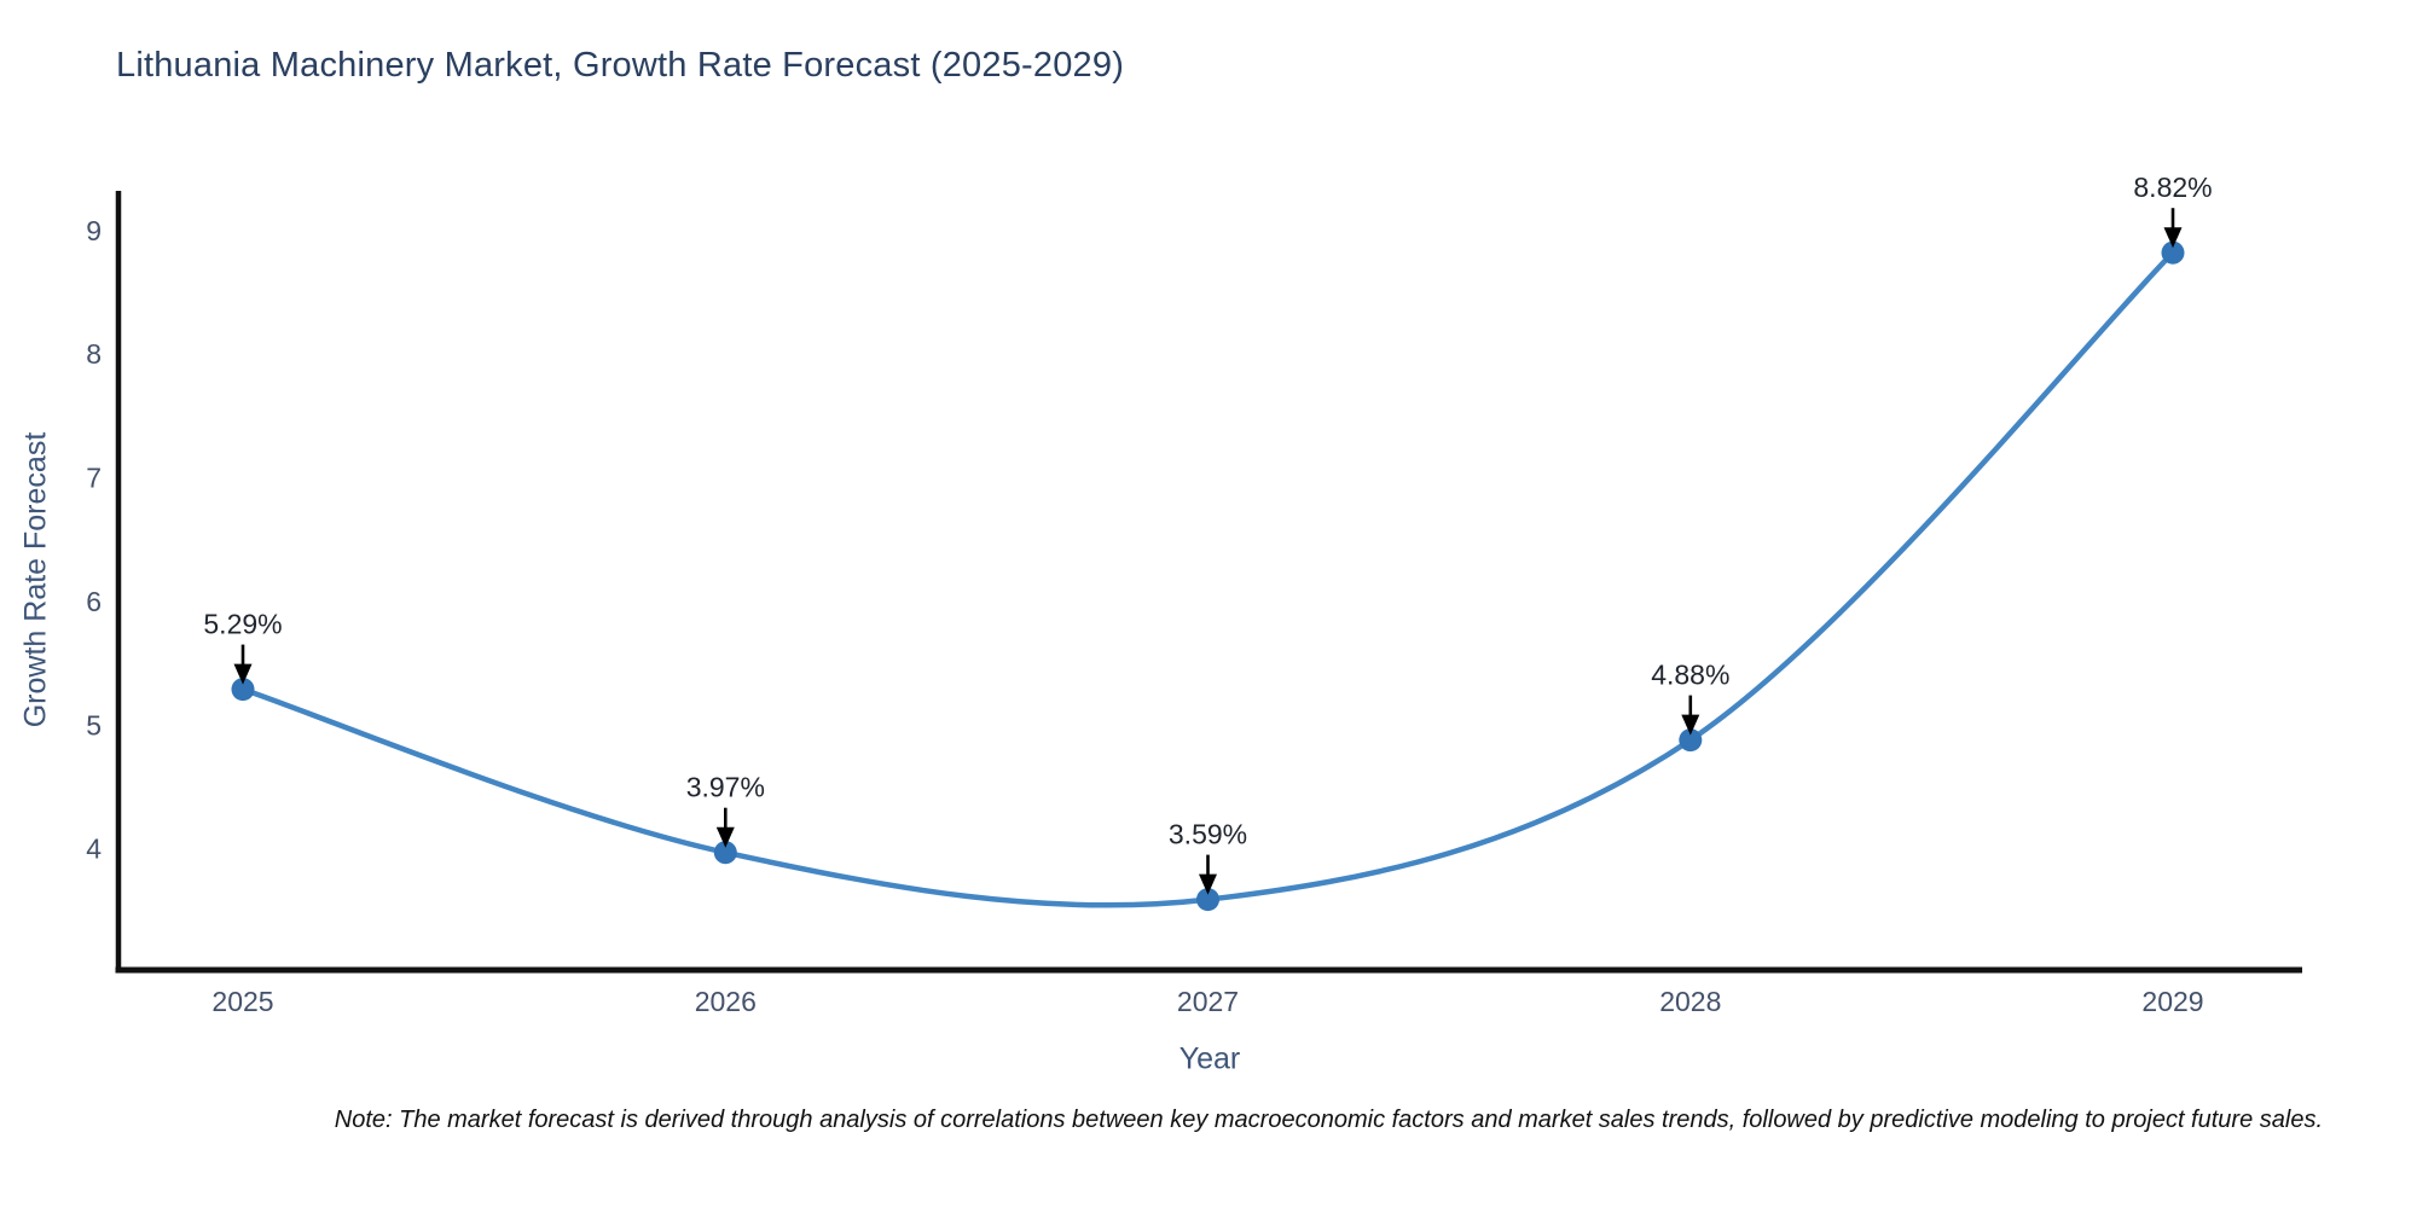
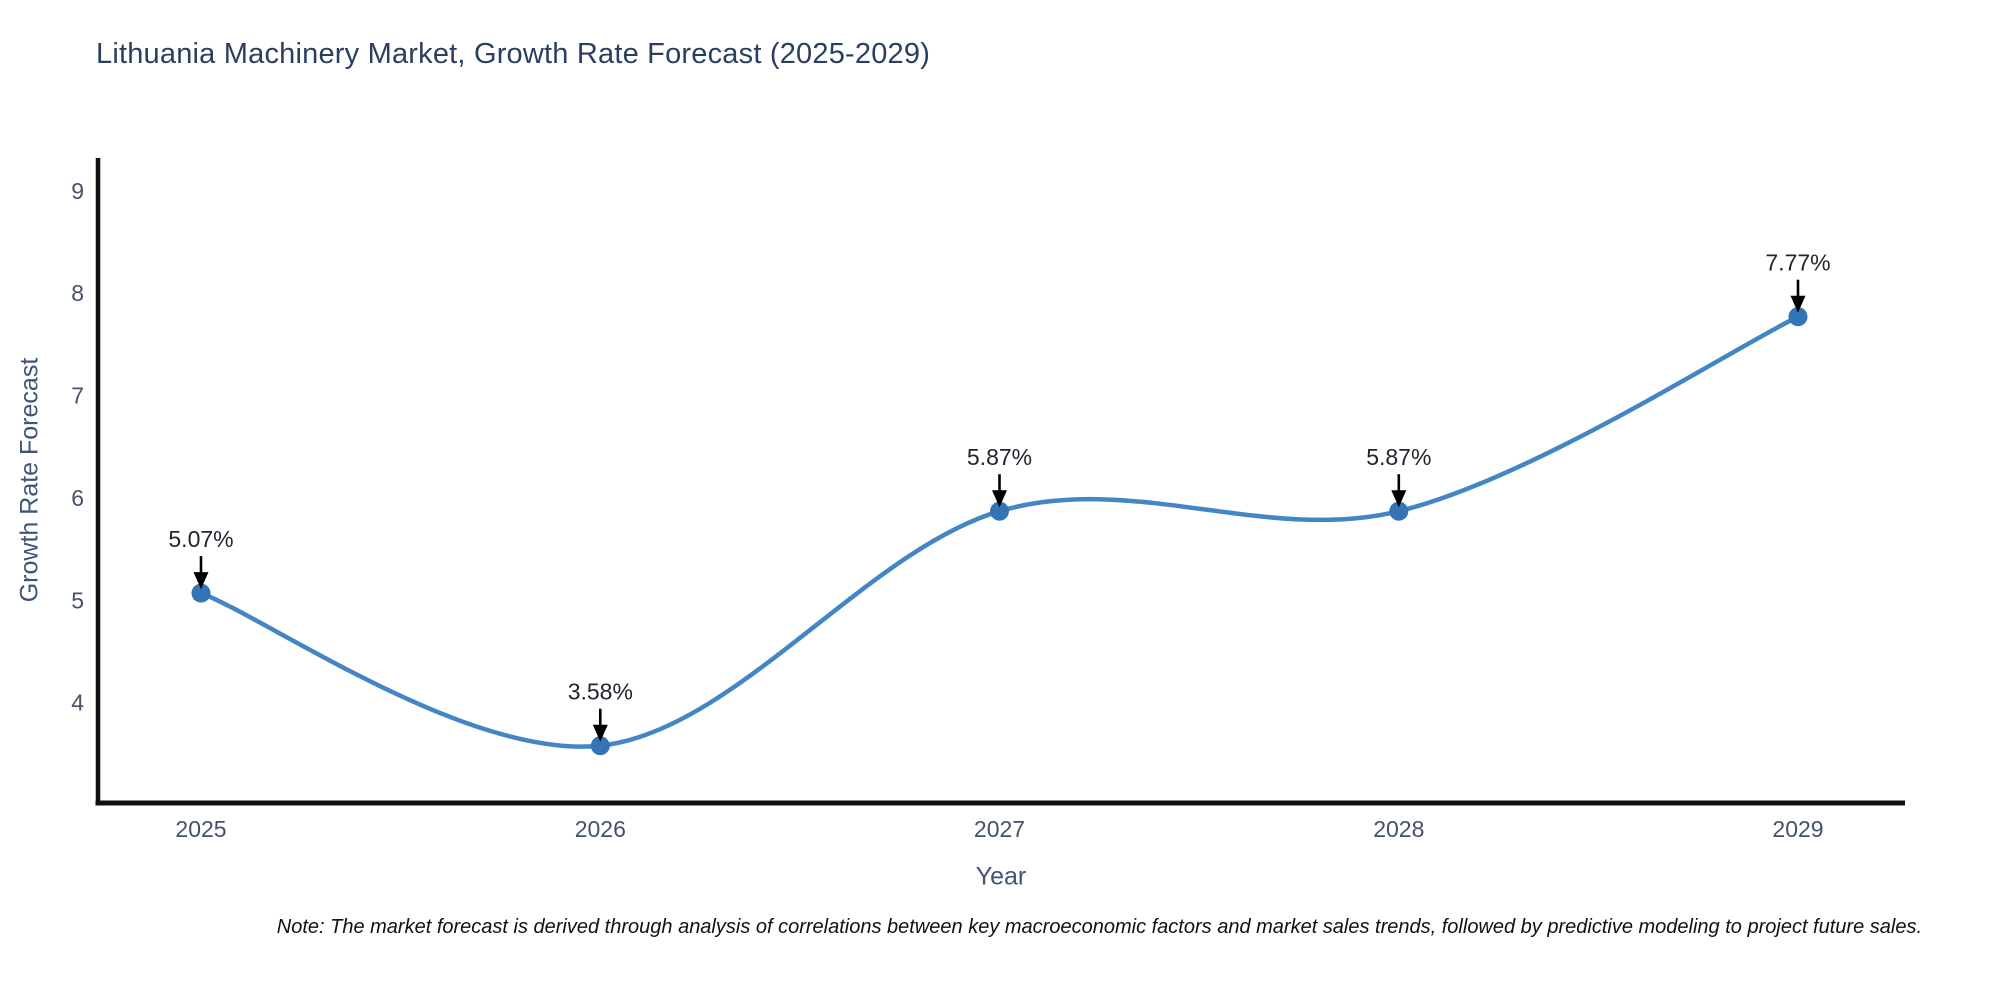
2025: 5.29% -> 5.07%
2026: 3.97% -> 3.58%
2027: 3.59% -> 5.87%
2028: 4.88% -> 5.87%
2029: 8.82% -> 7.77%
